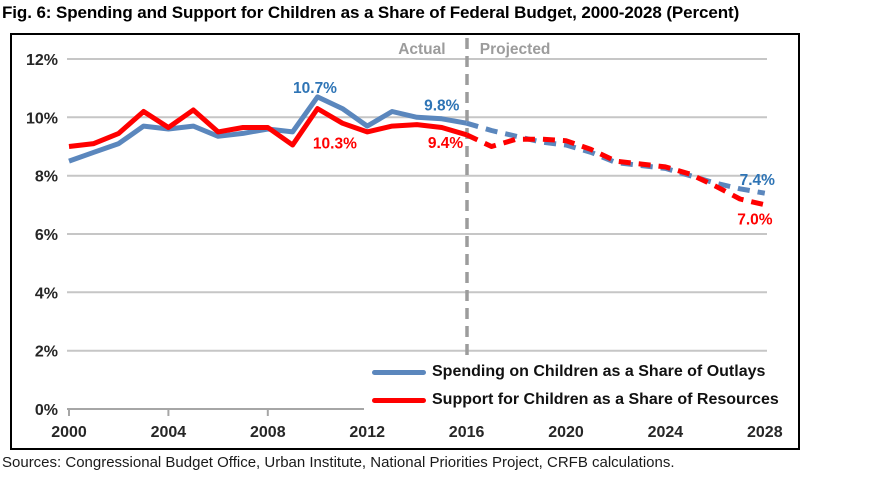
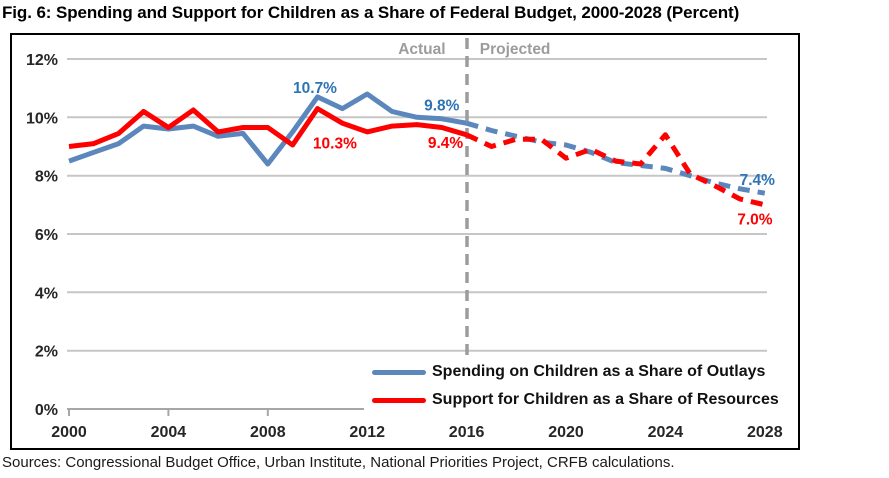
Spending on Children as a Share of Outlays/2008: 9.6% -> 8.4%
Spending on Children as a Share of Outlays/2012: 9.7% -> 10.8%
Support for Children as a Share of Resources/2020: 9.2% -> 8.6%
Support for Children as a Share of Resources/2024: 8.3% -> 9.4%
